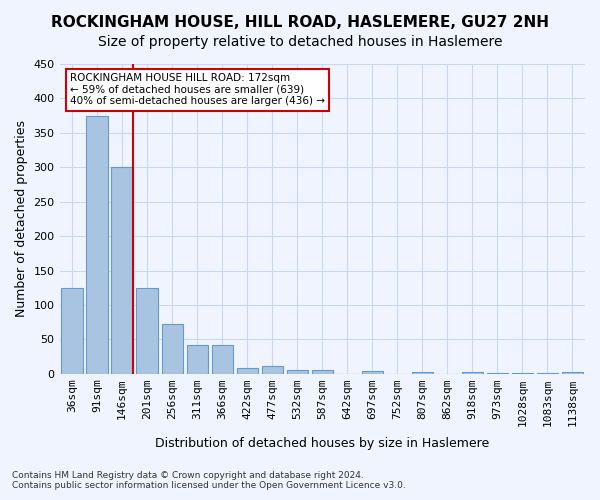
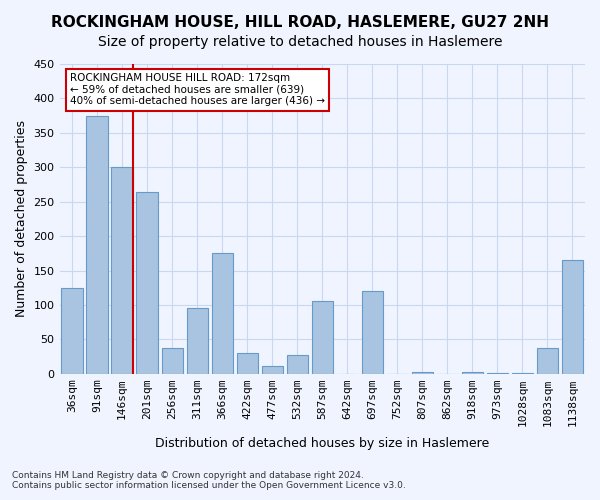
201sqm: 125 -> 264
256sqm: 72 -> 38
311sqm: 42 -> 96
366sqm: 42 -> 176
422sqm: 9 -> 30
532sqm: 6 -> 28
587sqm: 6 -> 106
697sqm: 4 -> 120
1083sqm: 1 -> 38
1138sqm: 3 -> 166
